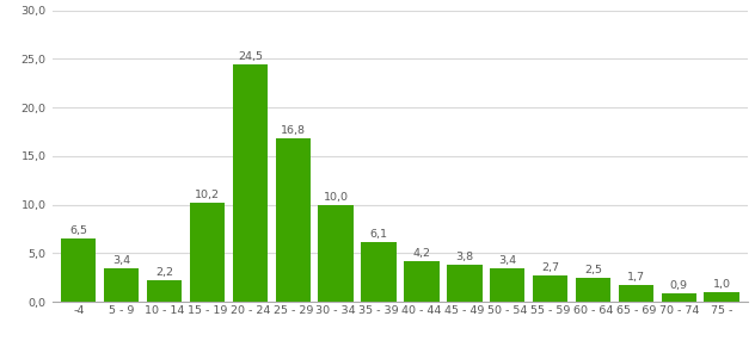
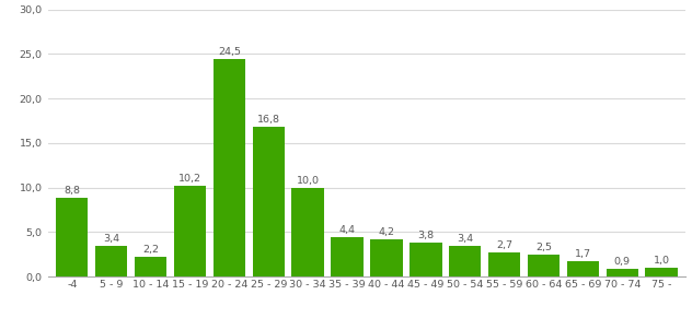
-4: 6,5 -> 8,8
35 - 39: 6,1 -> 4,4
